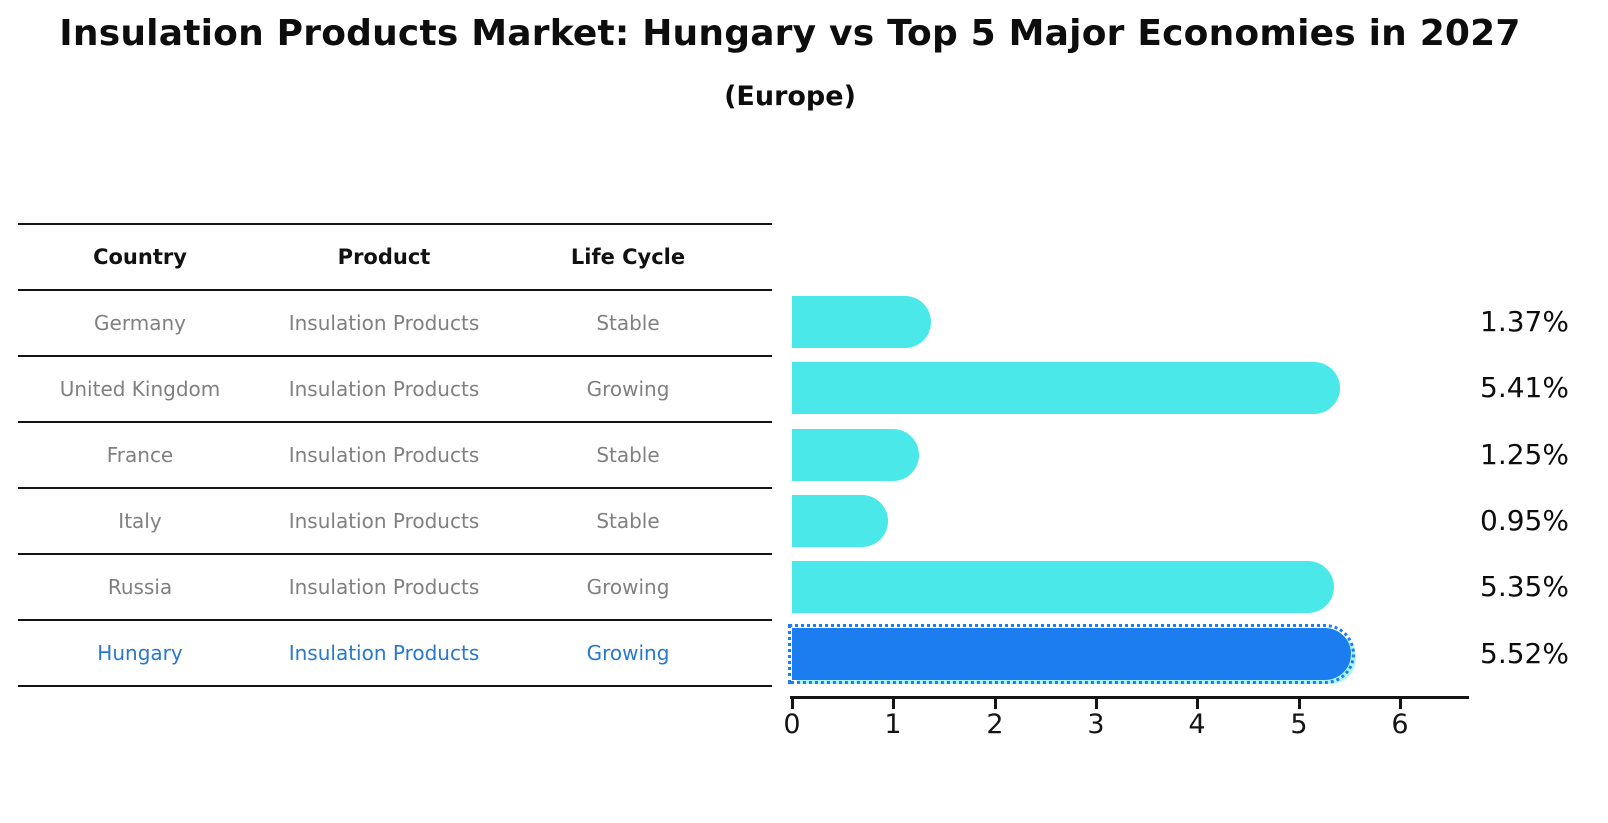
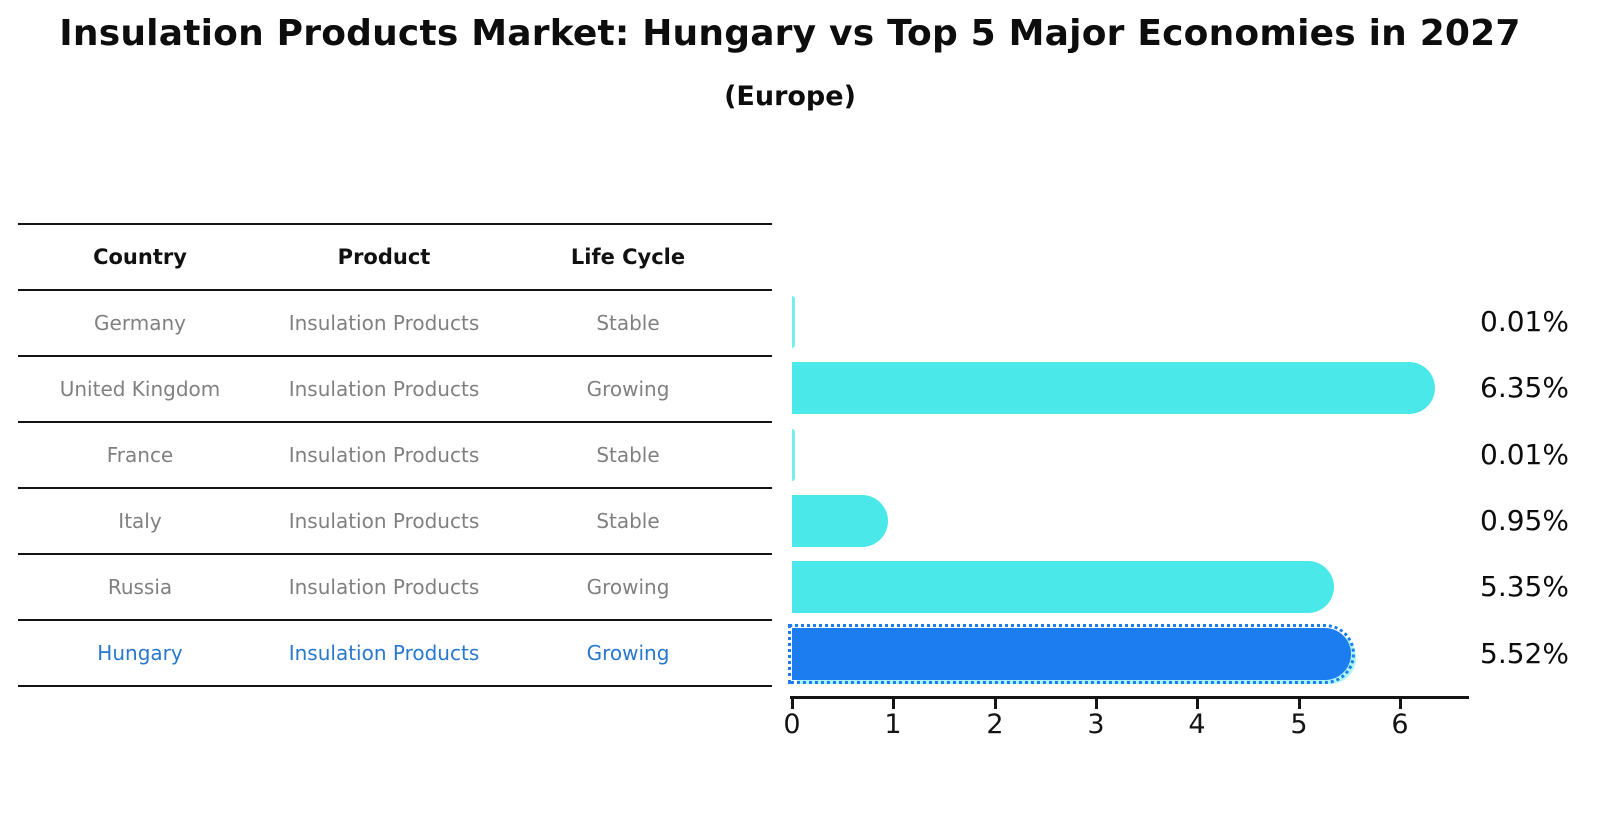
Germany: 1.37% -> 0.01%
United Kingdom: 5.41% -> 6.35%
France: 1.25% -> 0.01%
